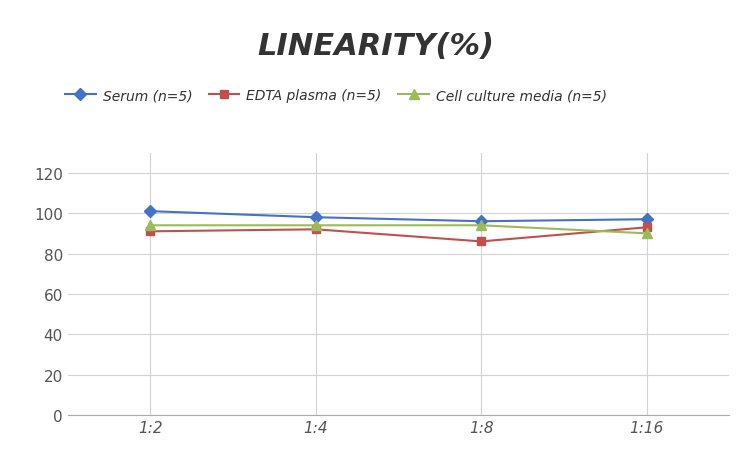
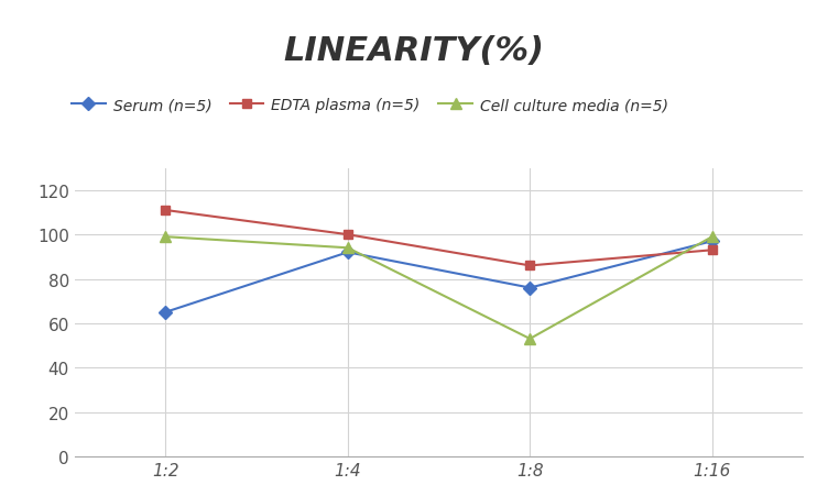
Serum (n=5)/1:2: 101 -> 65
EDTA plasma (n=5)/1:2: 91 -> 111
Cell culture media (n=5)/1:2: 94 -> 99
Serum (n=5)/1:4: 98 -> 92
EDTA plasma (n=5)/1:4: 92 -> 100
Serum (n=5)/1:8: 96 -> 76
Cell culture media (n=5)/1:8: 94 -> 53
Cell culture media (n=5)/1:16: 90 -> 99
